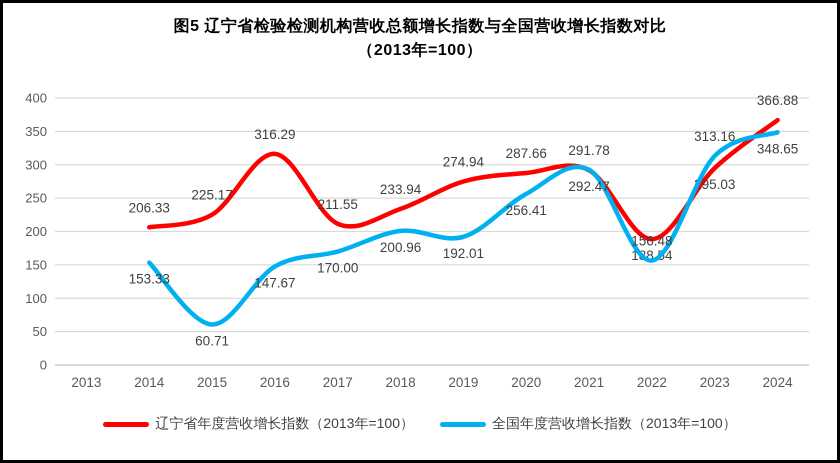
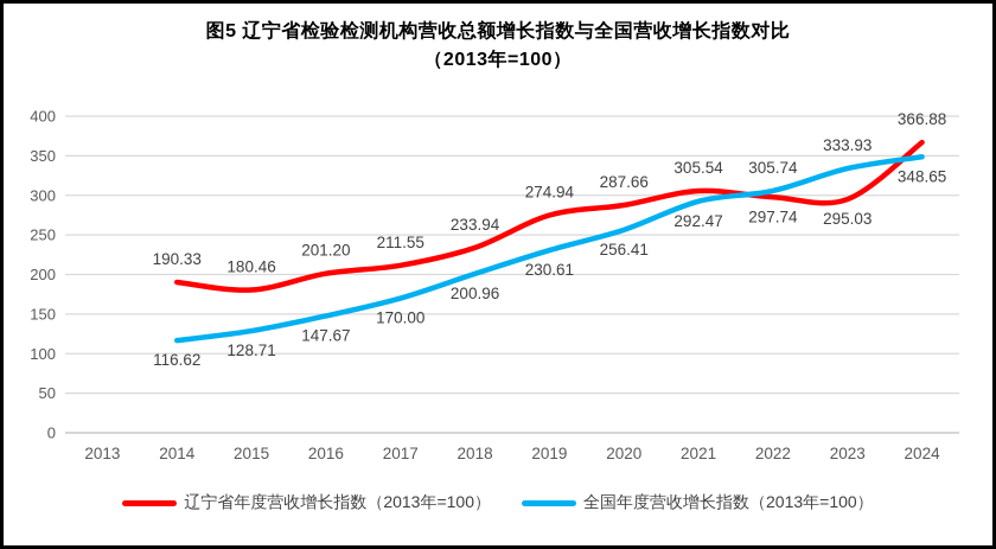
辽宁省年度营收增长指数（2013年=100）/2014: 206.33 -> 190.33
全国年度营收增长指数（2013年=100）/2014: 153.33 -> 116.62
辽宁省年度营收增长指数（2013年=100）/2015: 225.17 -> 180.46
全国年度营收增长指数（2013年=100）/2015: 60.71 -> 128.71
辽宁省年度营收增长指数（2013年=100）/2016: 316.29 -> 201.20
全国年度营收增长指数（2013年=100）/2019: 192.01 -> 230.61
辽宁省年度营收增长指数（2013年=100）/2021: 291.78 -> 305.54
辽宁省年度营收增长指数（2013年=100）/2022: 188.54 -> 297.74
全国年度营收增长指数（2013年=100）/2022: 156.48 -> 305.74
全国年度营收增长指数（2013年=100）/2023: 313.16 -> 333.93
